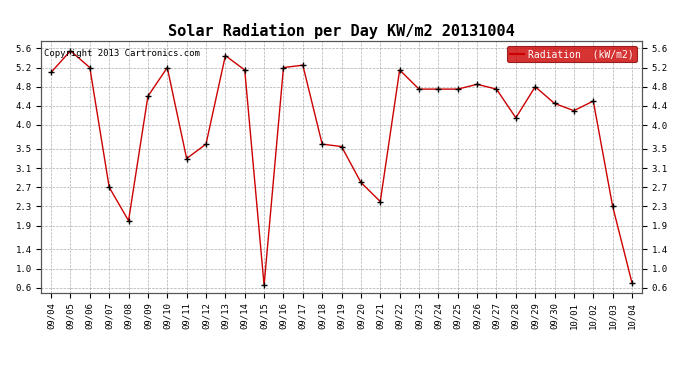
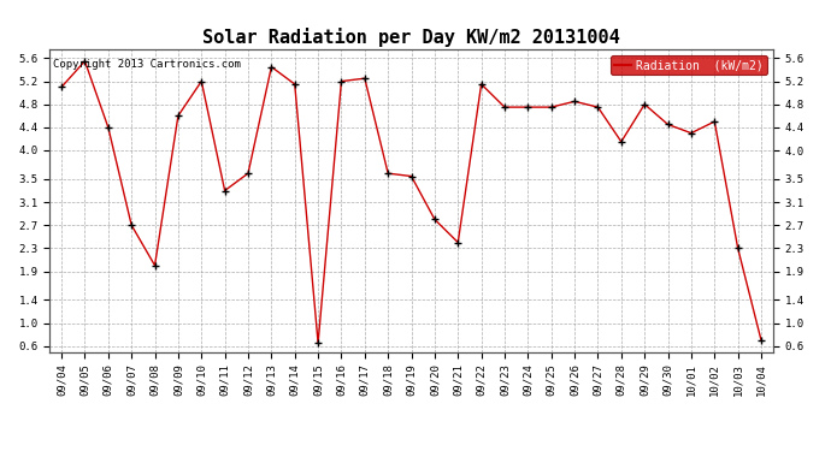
09/06: 5.20 -> 4.40
